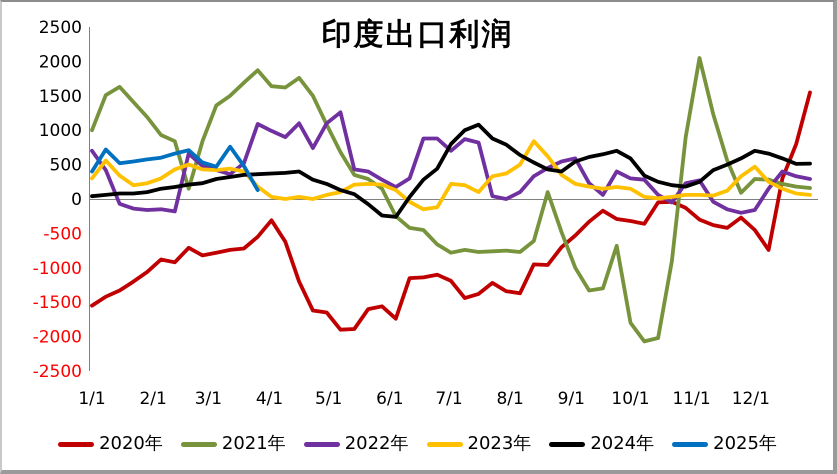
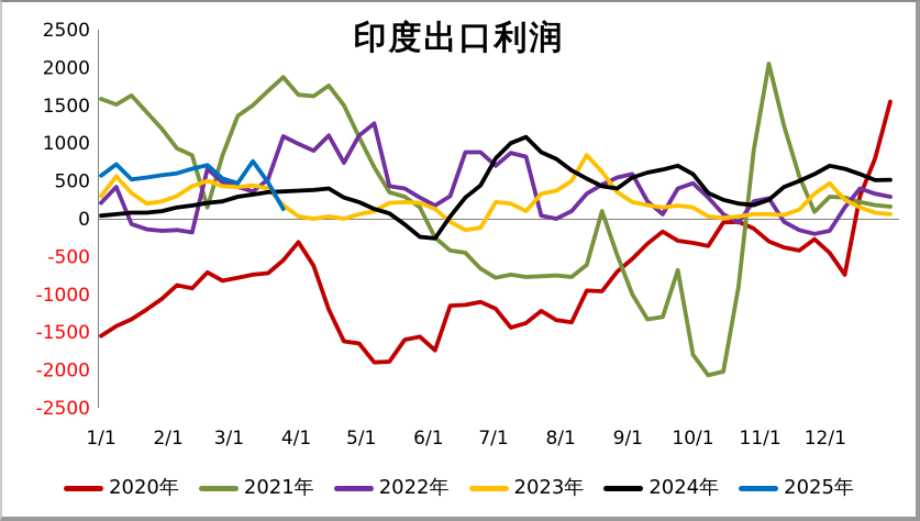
2021年/1/1: 1000 -> 1600
2022年/1/1: 700 -> 200
2025年/1/1: 400 -> 600
2022年/10/1: 300 -> 500
